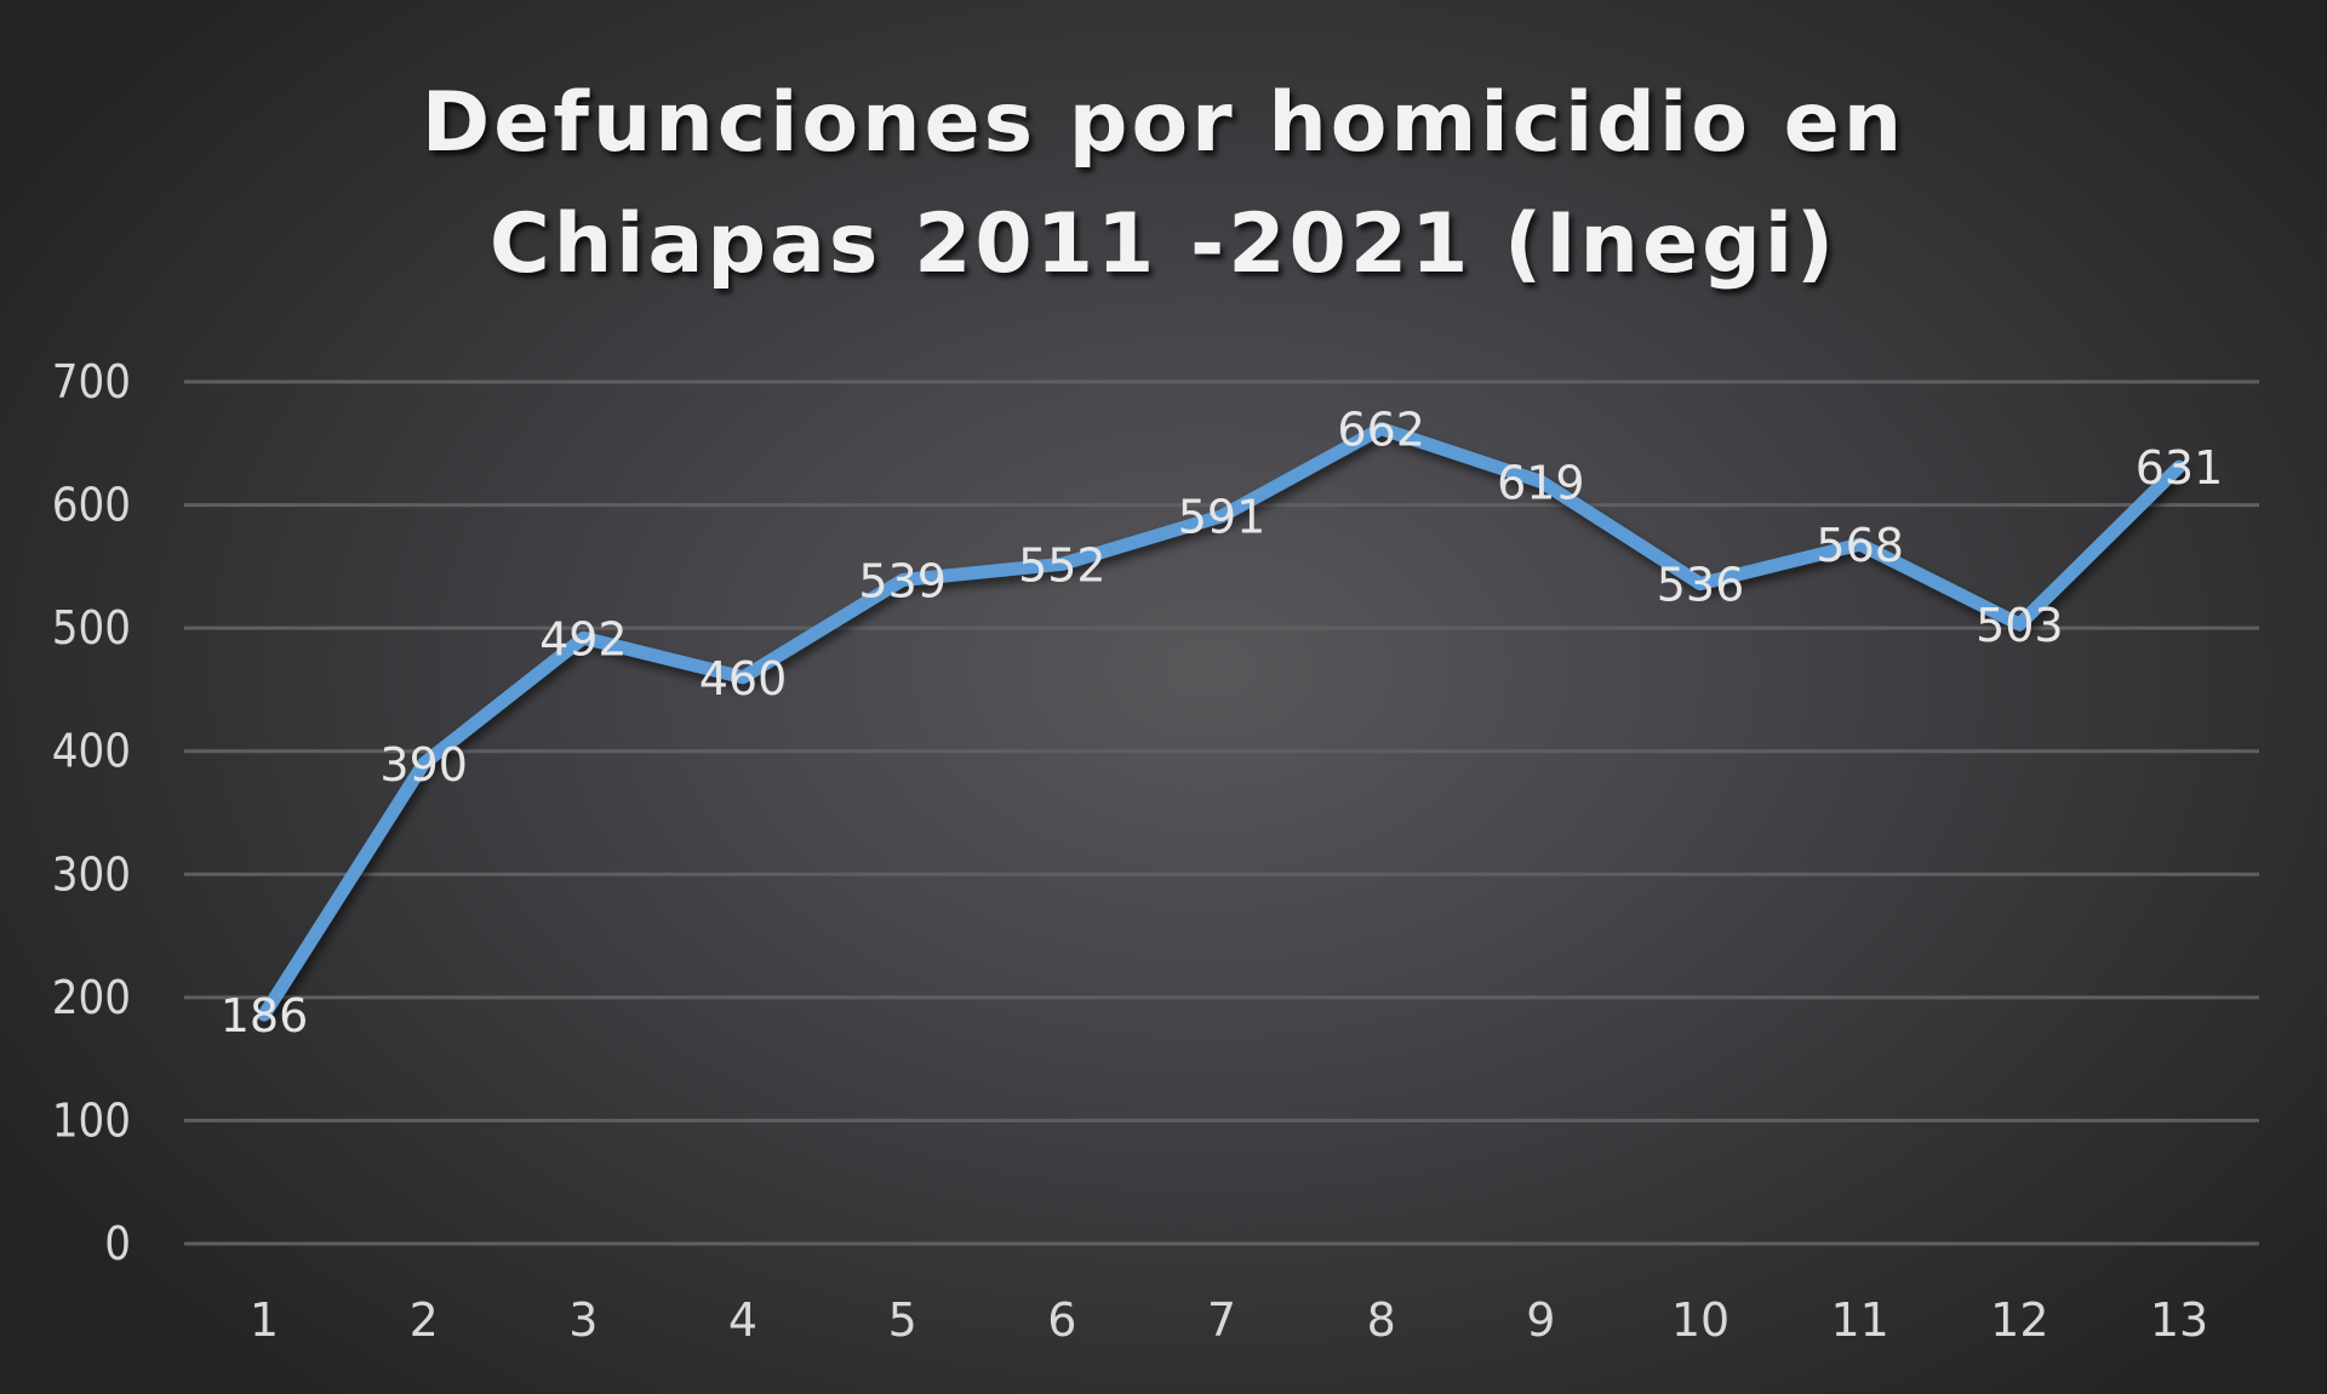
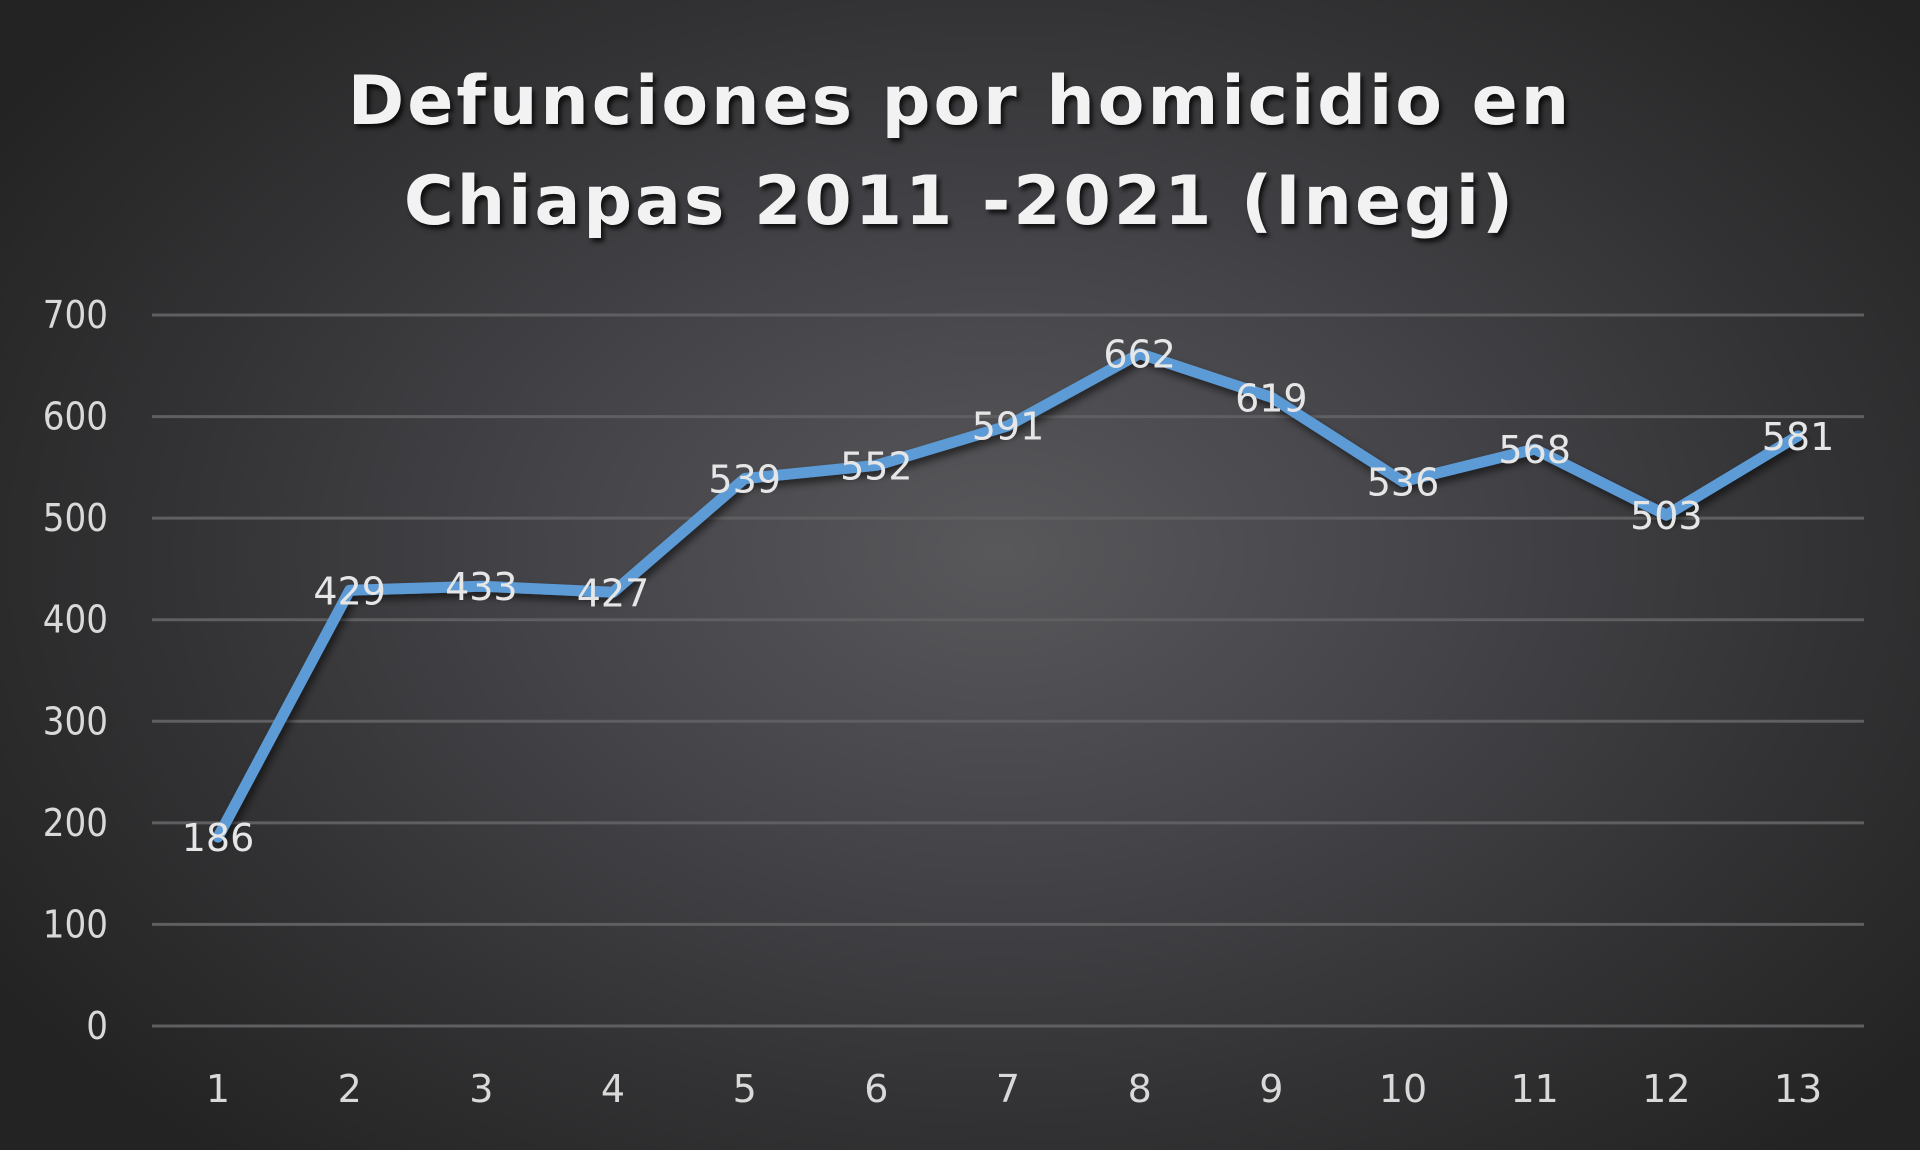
2: 390 -> 429
3: 492 -> 433
4: 460 -> 427
13: 631 -> 581
